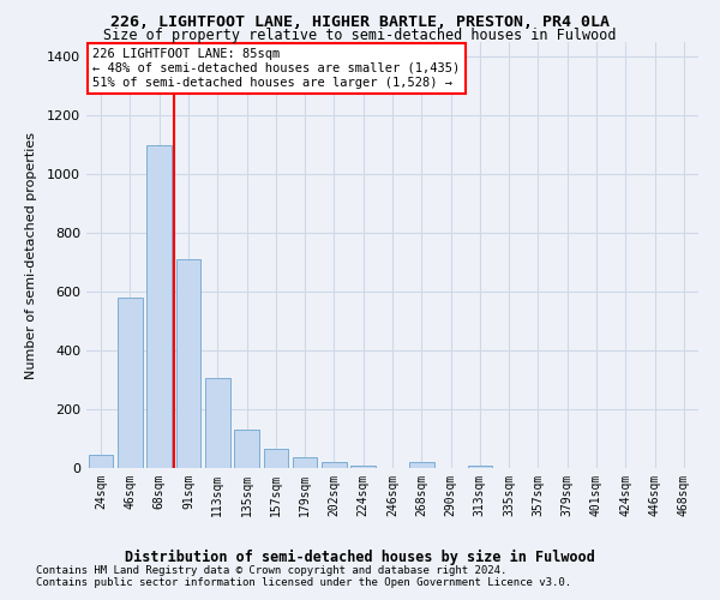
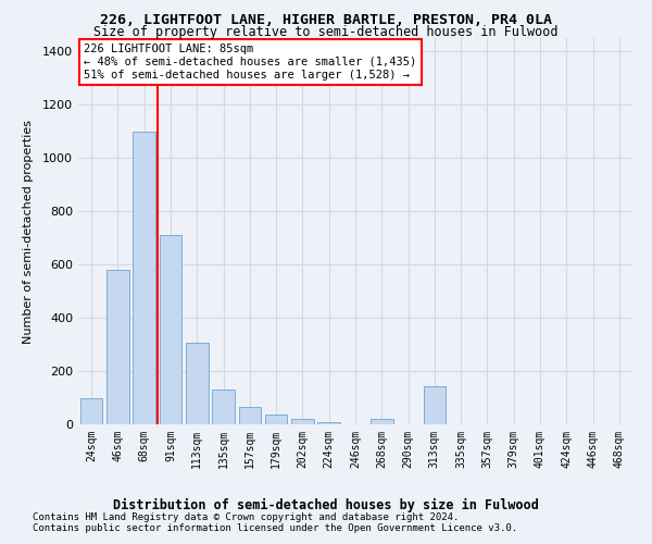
24sqm: 45 -> 100
313sqm: 10 -> 145
